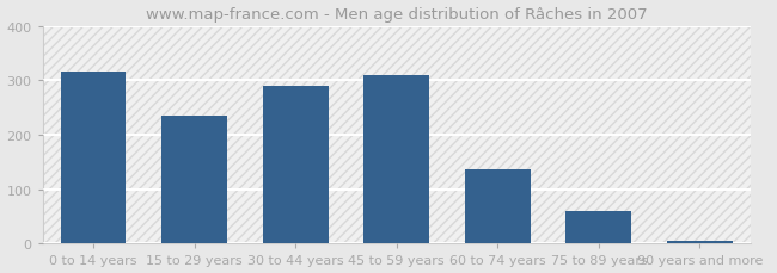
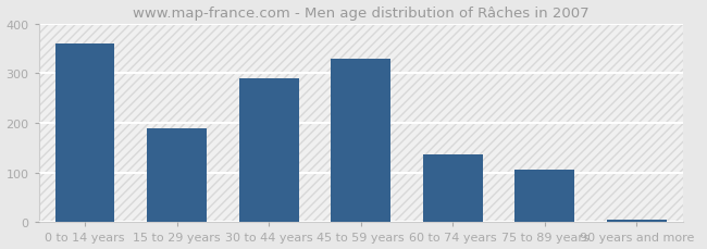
0 to 14 years: 315 -> 360
15 to 29 years: 234 -> 190
45 to 59 years: 310 -> 330
75 to 89 years: 61 -> 105
